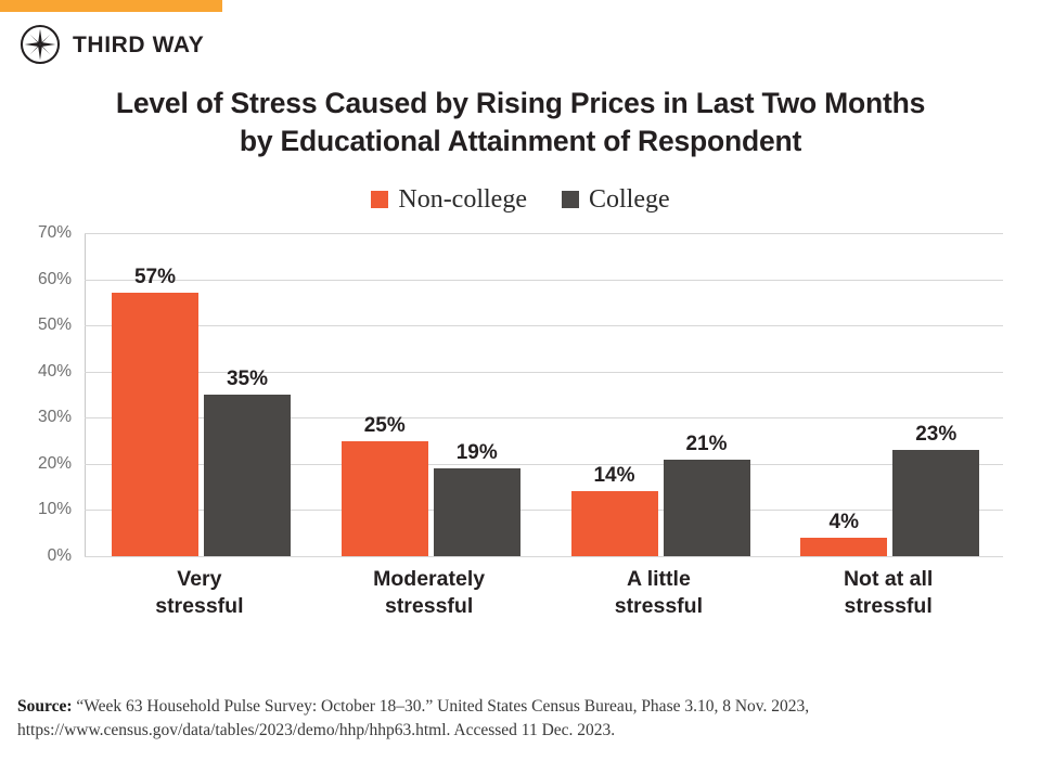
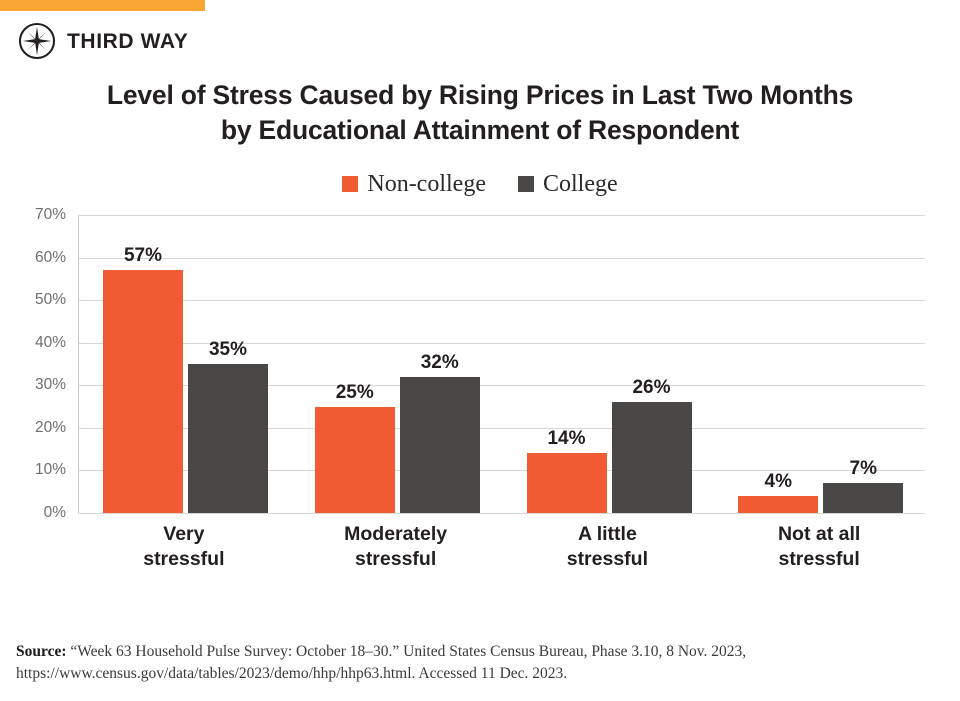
College/Moderately stressful: 19% -> 32%
College/A little stressful: 21% -> 26%
College/Not at all stressful: 23% -> 7%
